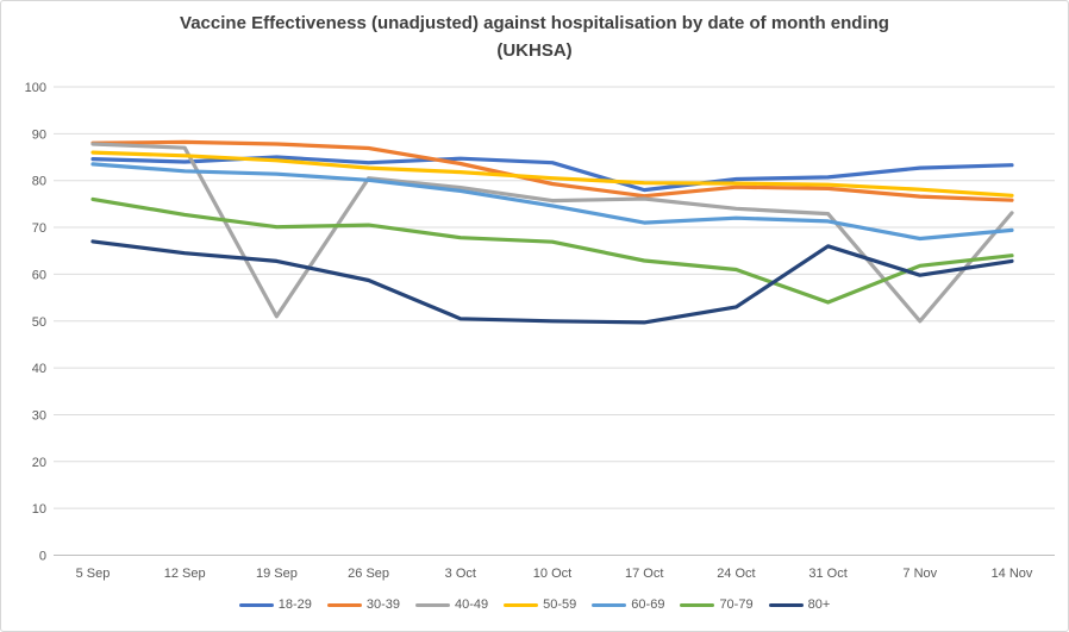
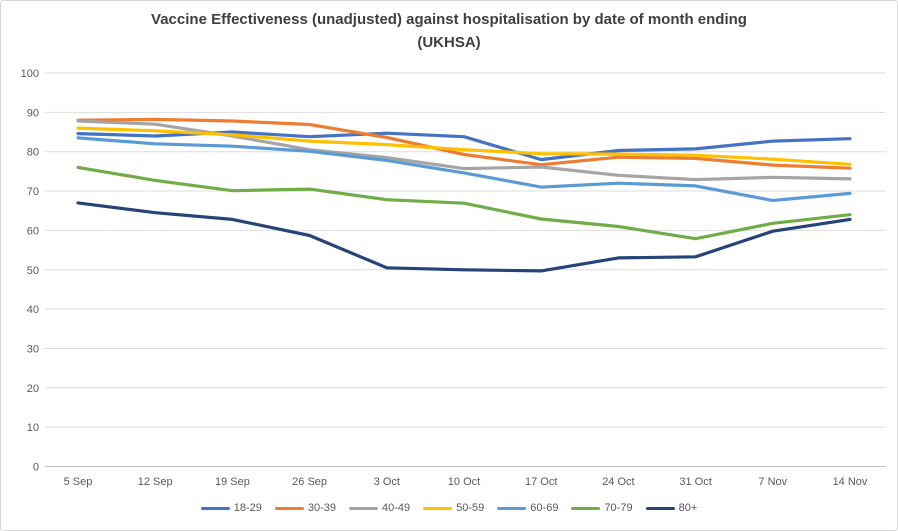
40-49/19 Sep: 51 -> 84
70-79/31 Oct: 54 -> 58
80+/31 Oct: 66 -> 53
40-49/7 Nov: 50 -> 74
